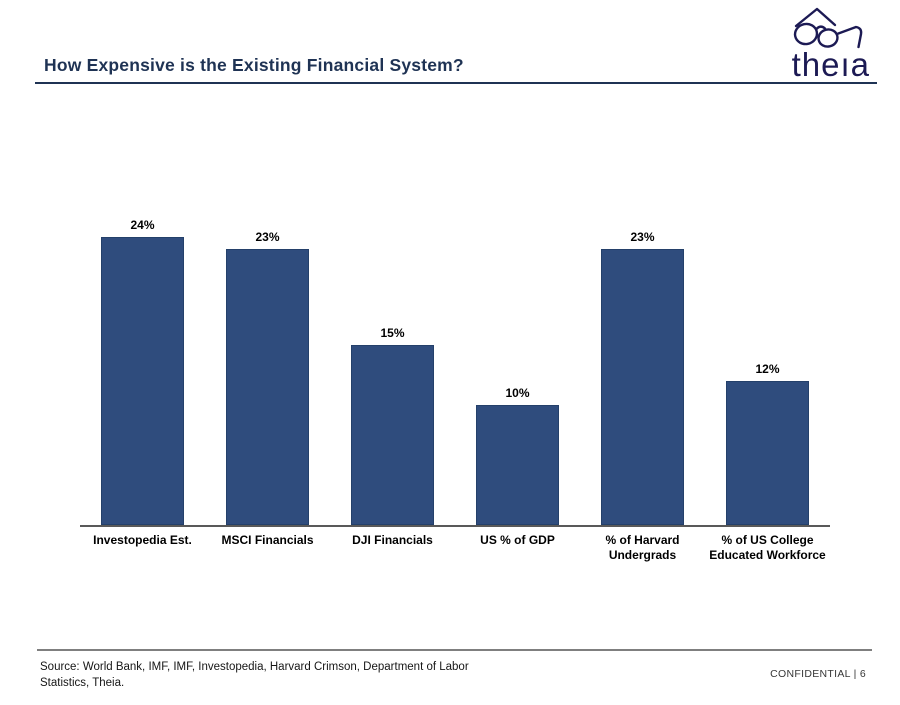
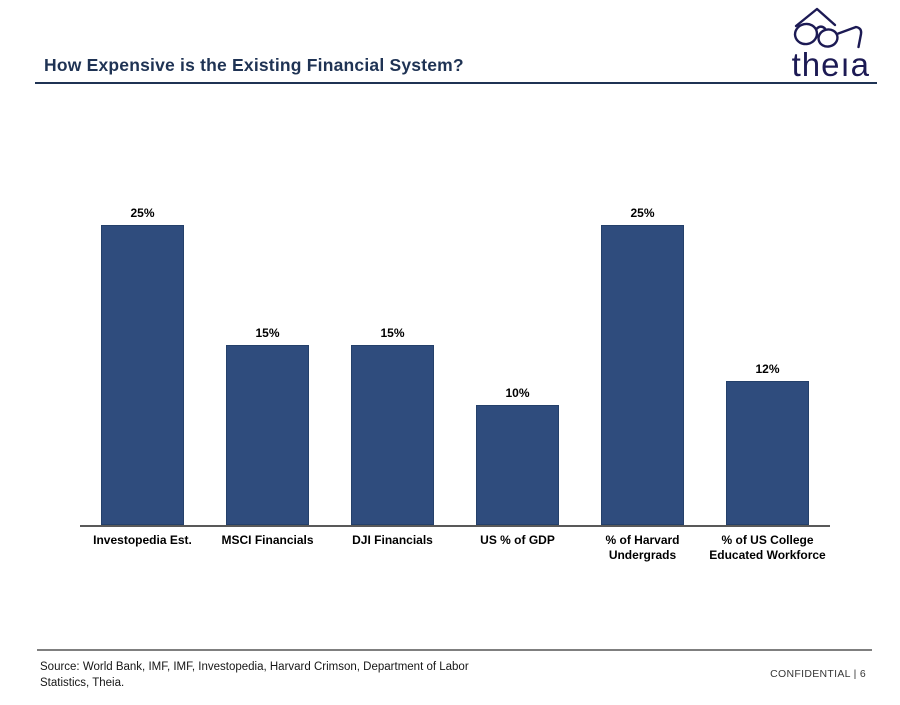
Investopedia Est.: 24% -> 25%
MSCI Financials: 23% -> 15%
% of Harvard Undergrads: 23% -> 25%
